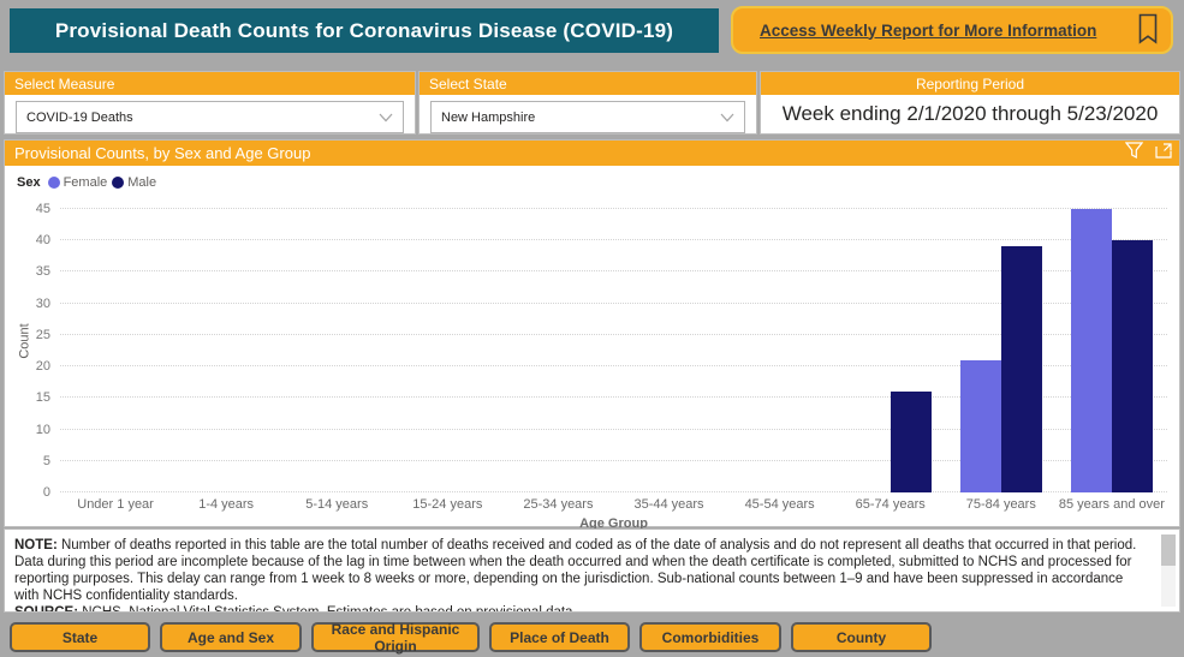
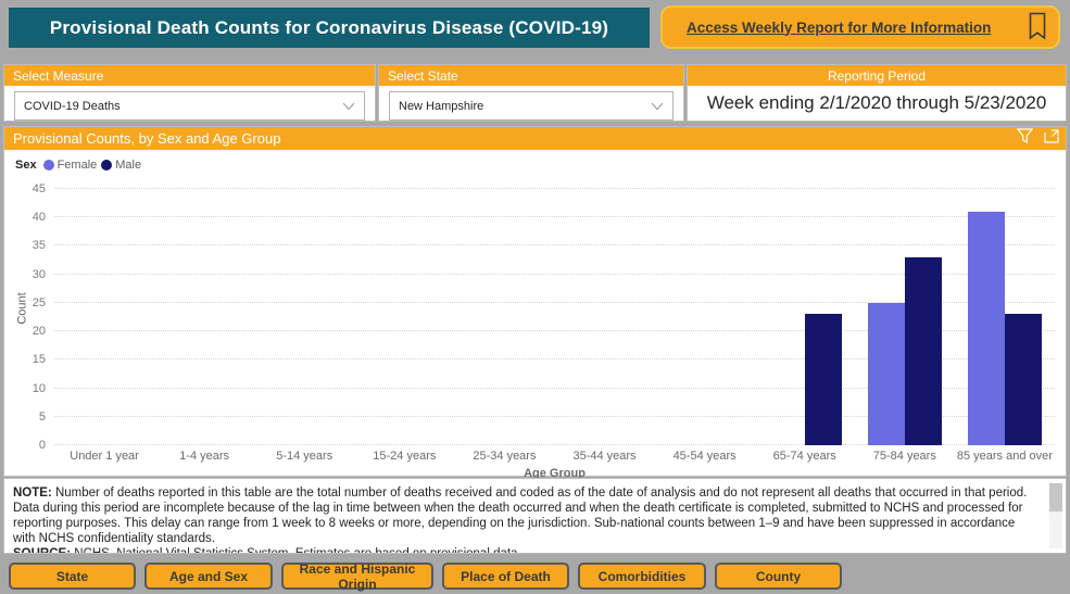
Male/65-74 years: 16 -> 23
Female/75-84 years: 21 -> 25
Male/75-84 years: 39 -> 33
Female/85 years and over: 45 -> 41
Male/85 years and over: 40 -> 23
